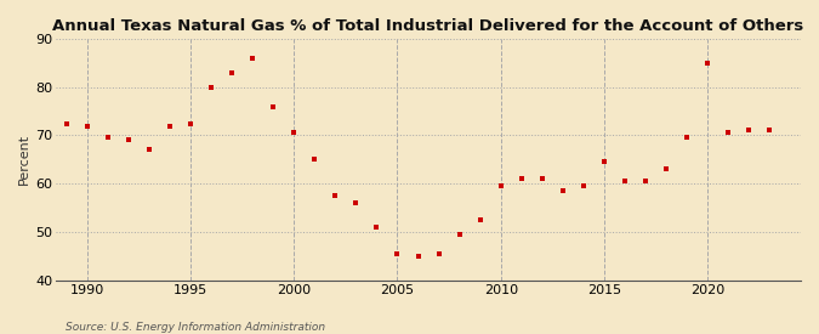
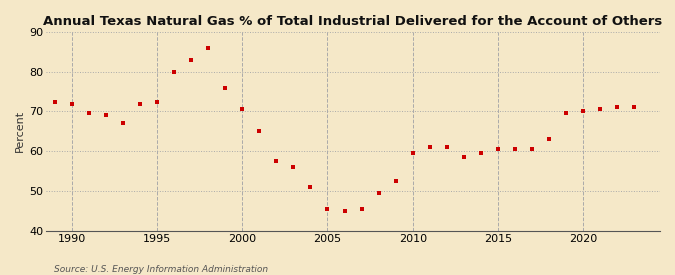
2015: 64.5 -> 60.5
2020: 85.0 -> 70.0
